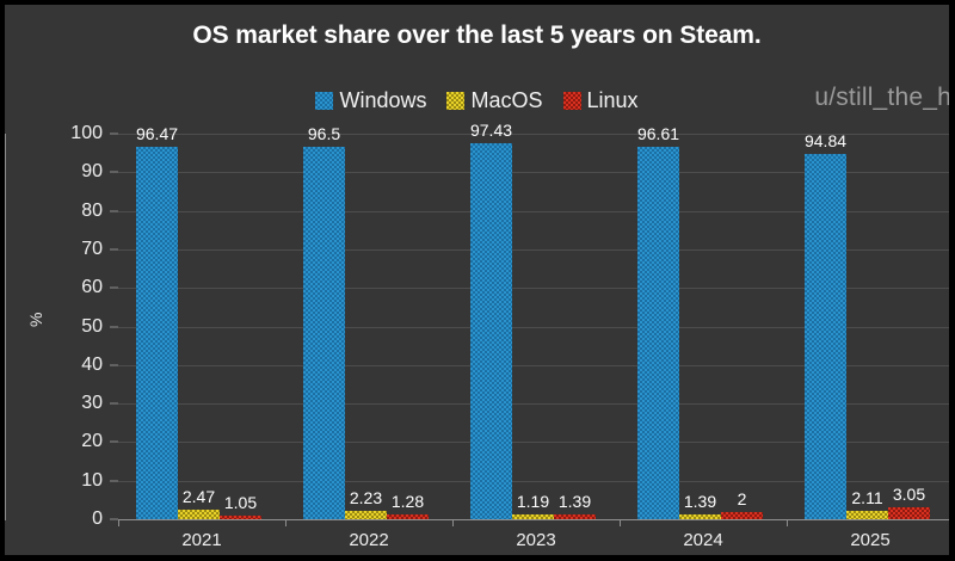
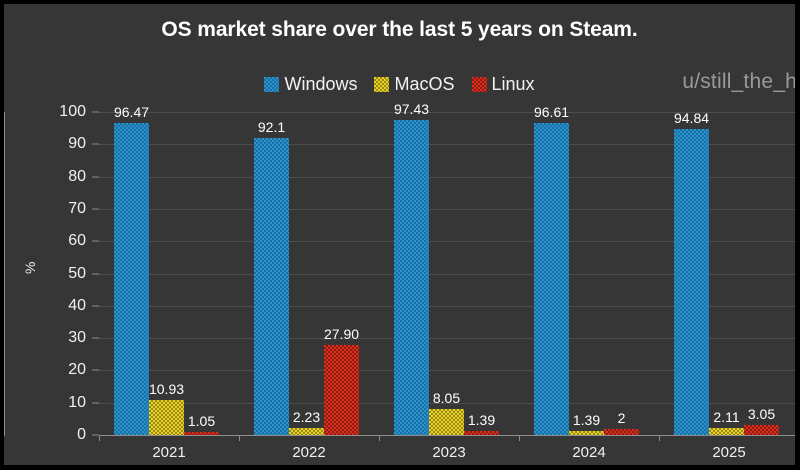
MacOS/2021: 2.47 -> 10.93
Windows/2022: 96.5 -> 92.1
Linux/2022: 1.28 -> 27.90
MacOS/2023: 1.19 -> 8.05
